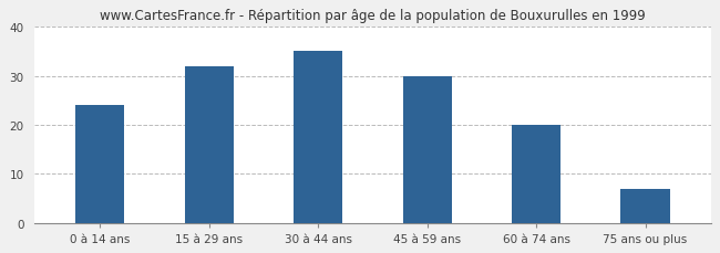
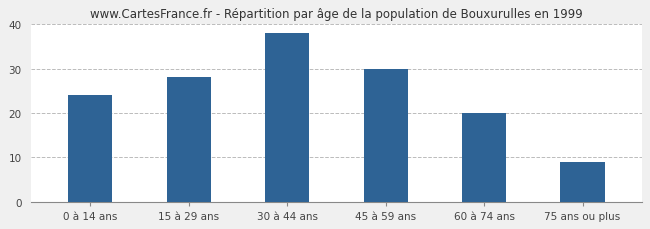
15 à 29 ans: 32 -> 28
30 à 44 ans: 35 -> 38
75 ans ou plus: 7 -> 9
